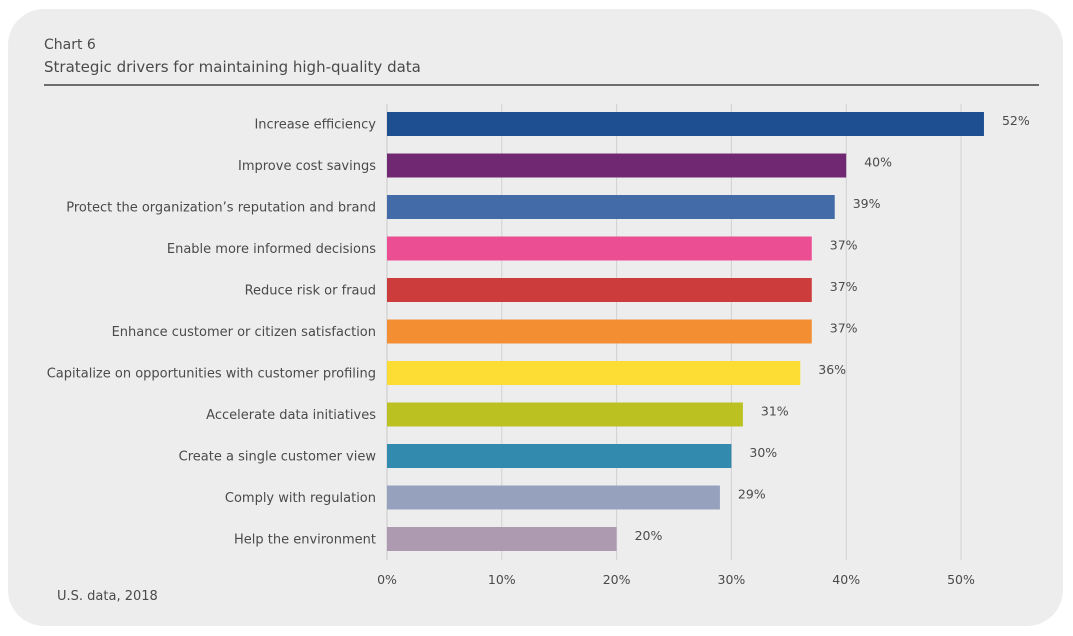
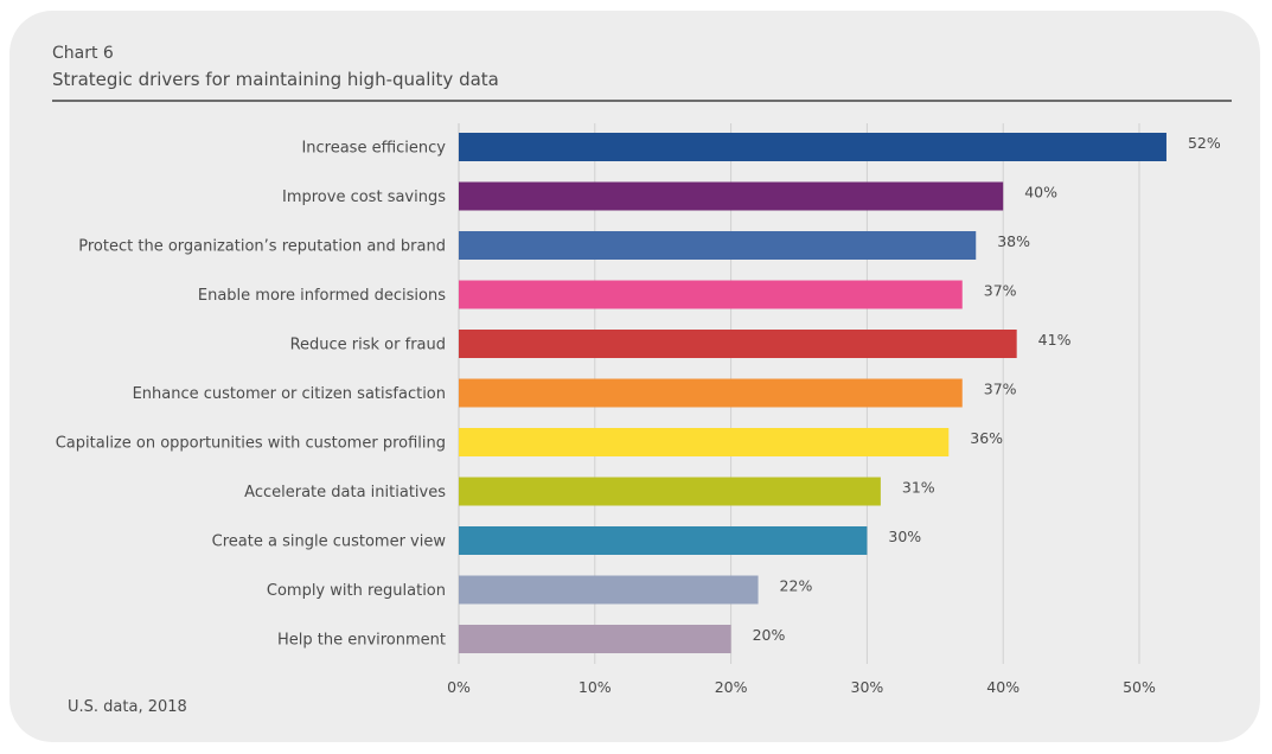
Protect the organization’s reputation and brand: 39% -> 38%
Reduce risk or fraud: 37% -> 41%
Comply with regulation: 29% -> 22%
